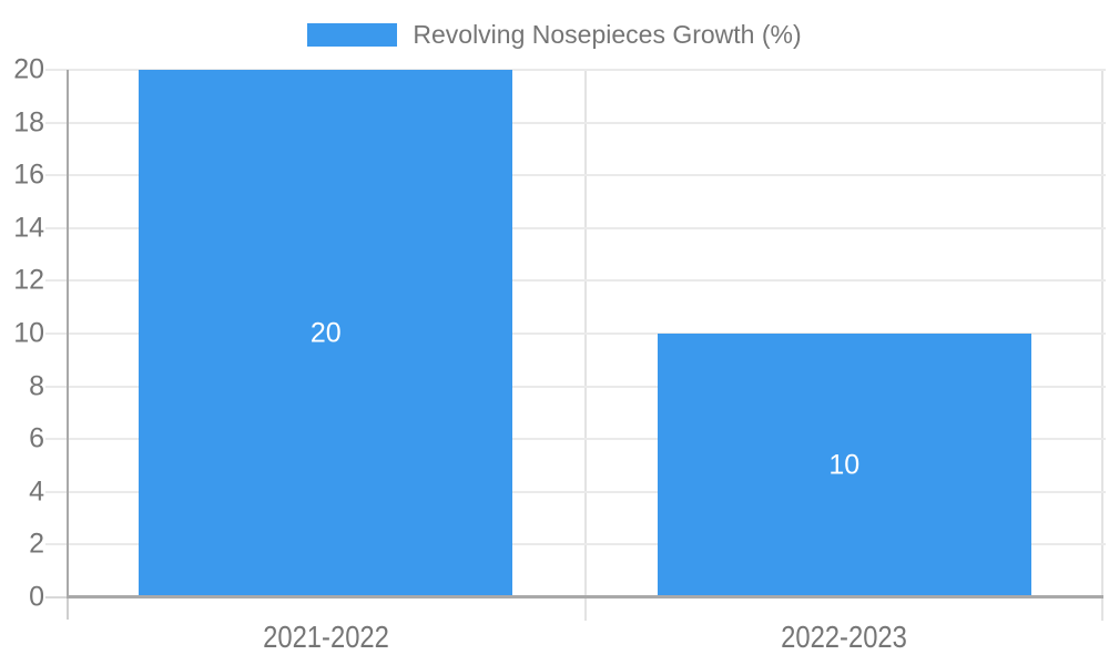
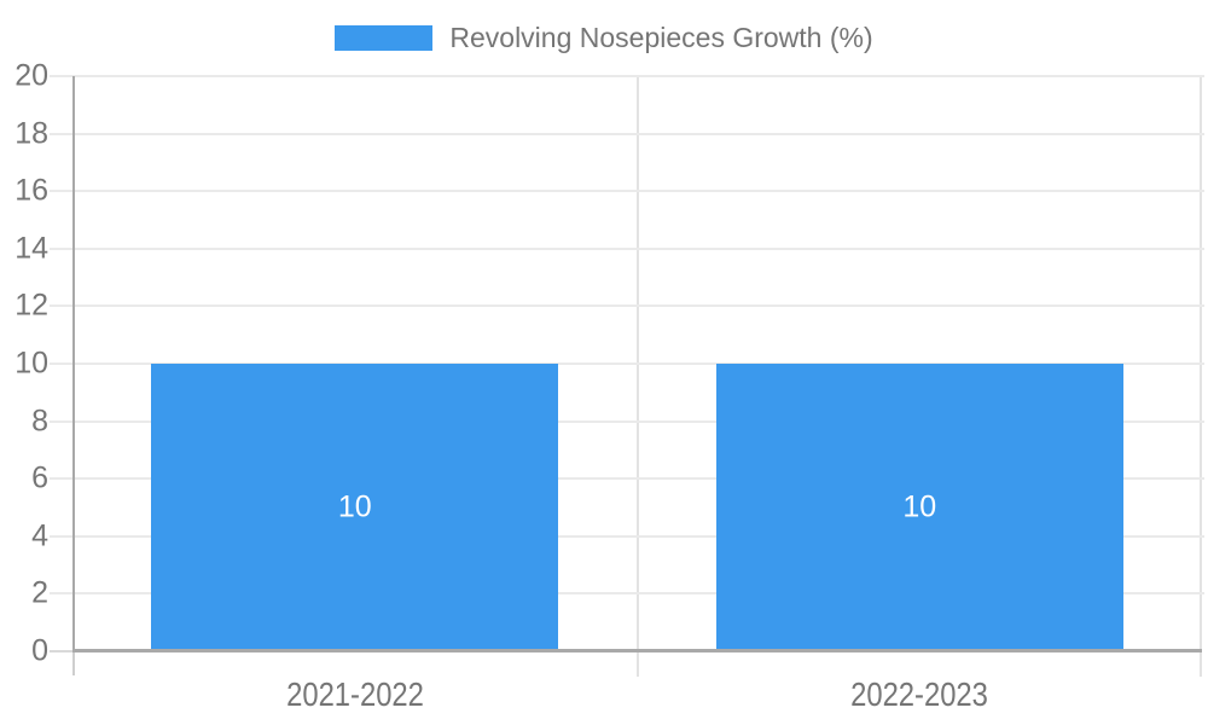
2021-2022: 20 -> 10
